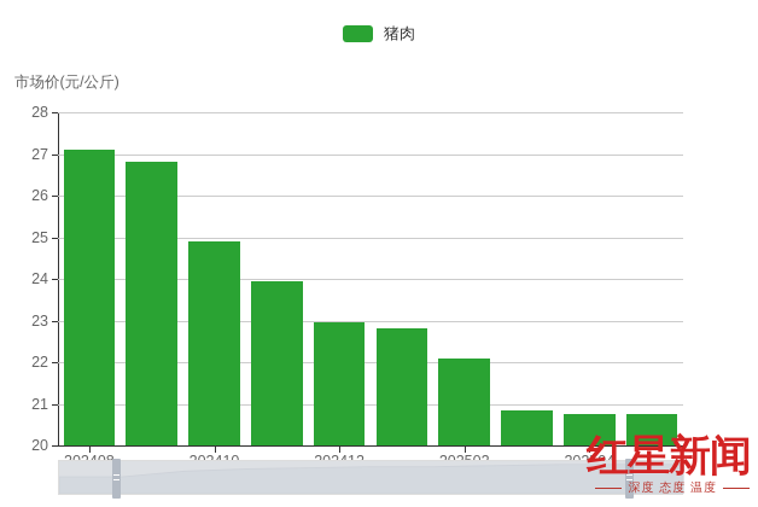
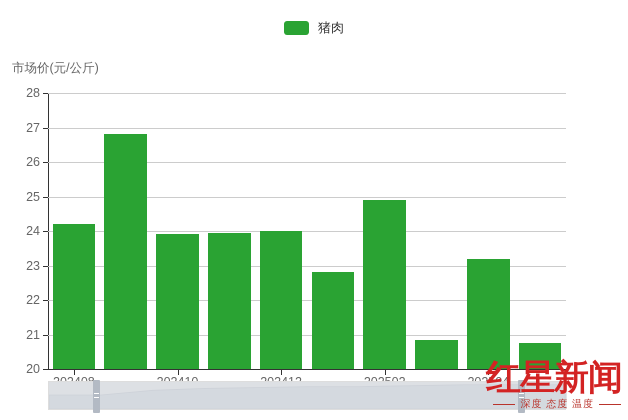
202408: 27.1 -> 24.2
202410: 24.9 -> 23.9
202412: 22.9 -> 24.0
202502: 22.1 -> 24.9
202504: 20.8 -> 23.2
